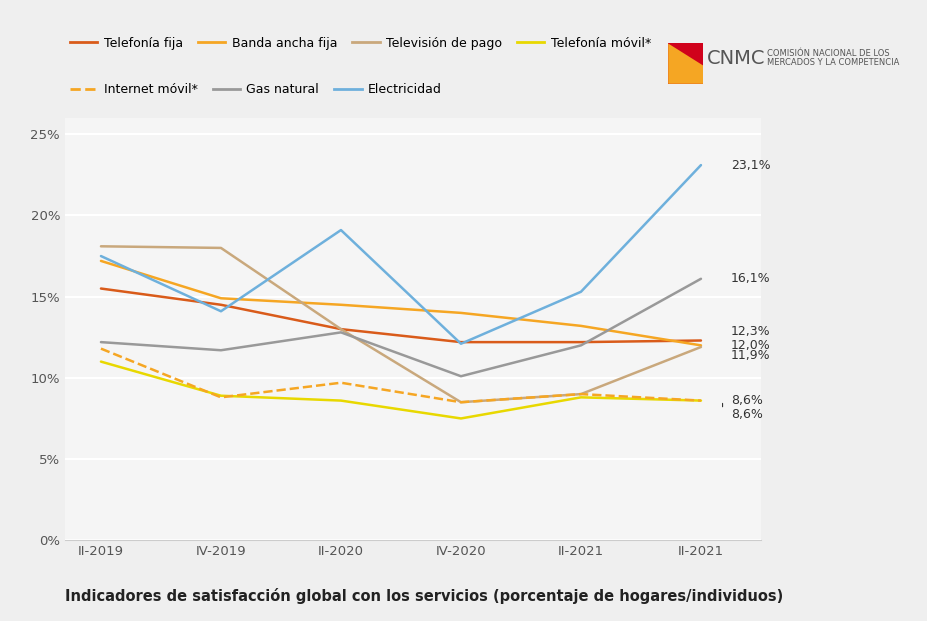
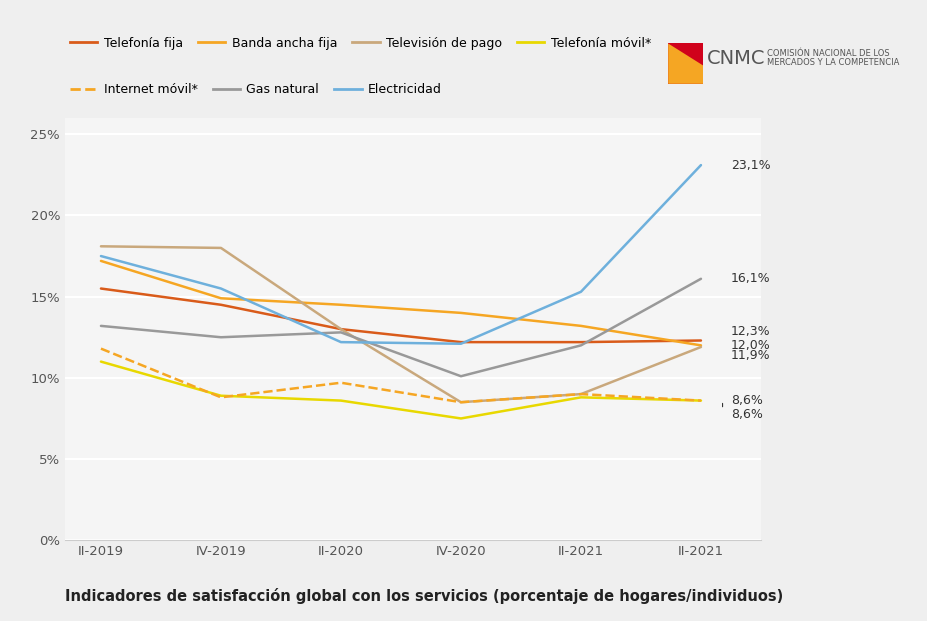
Gas natural/II-2019: 12.2% -> 13.2%
Gas natural/IV-2019: 11.7% -> 12.5%
Electricidad/IV-2019: 14.1% -> 15.5%
Electricidad/II-2020: 19.1% -> 12.2%
